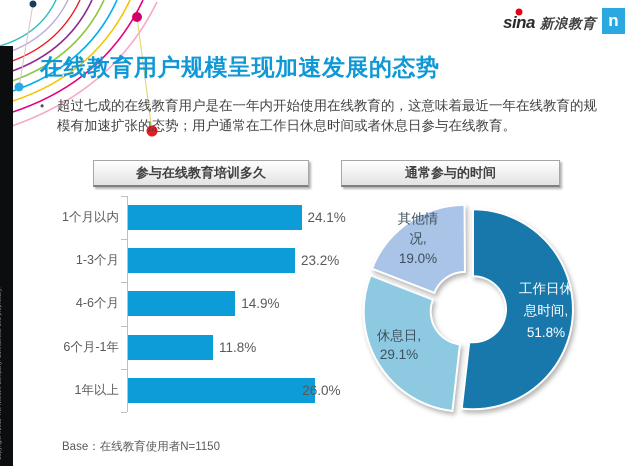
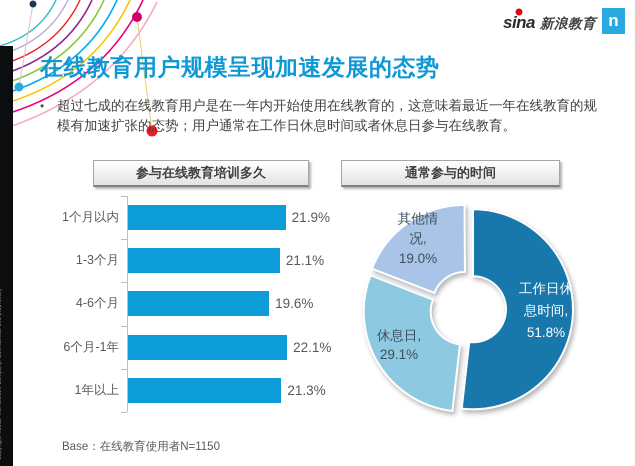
参与在线教育培训多久/1个月以内: 24.1% -> 21.9%
参与在线教育培训多久/1-3个月: 23.2% -> 21.1%
参与在线教育培训多久/4-6个月: 14.9% -> 19.6%
参与在线教育培训多久/6个月-1年: 11.8% -> 22.1%
参与在线教育培训多久/1年以上: 26.0% -> 21.3%
